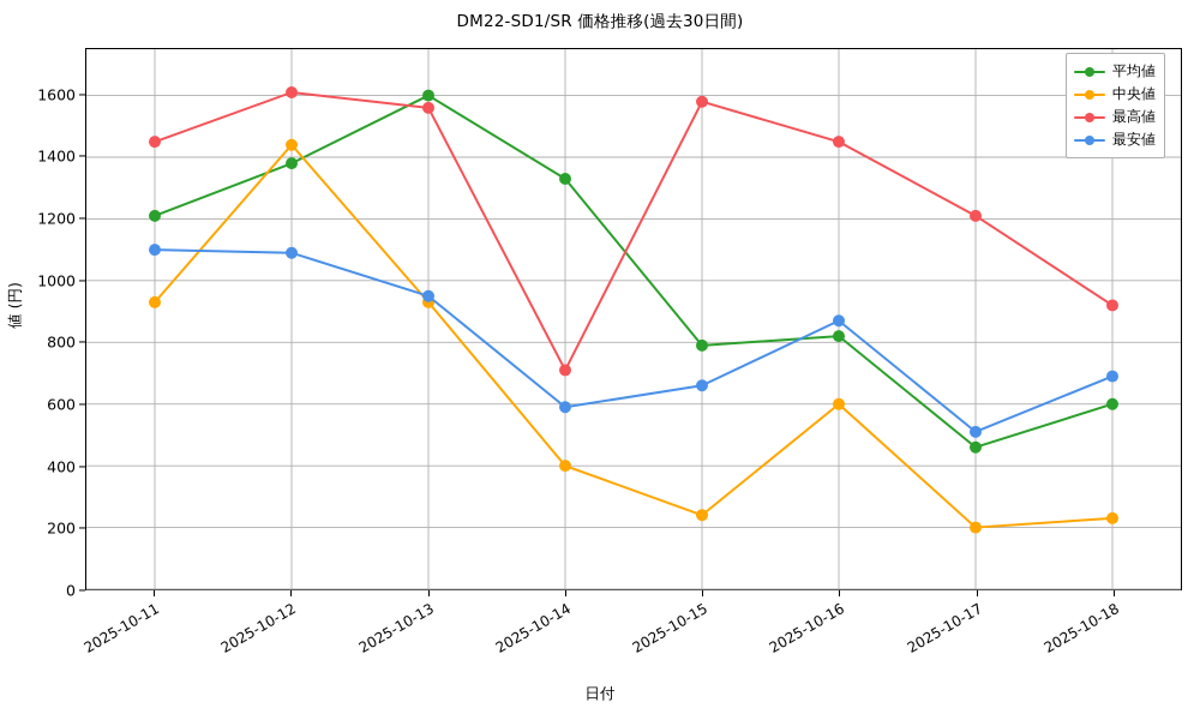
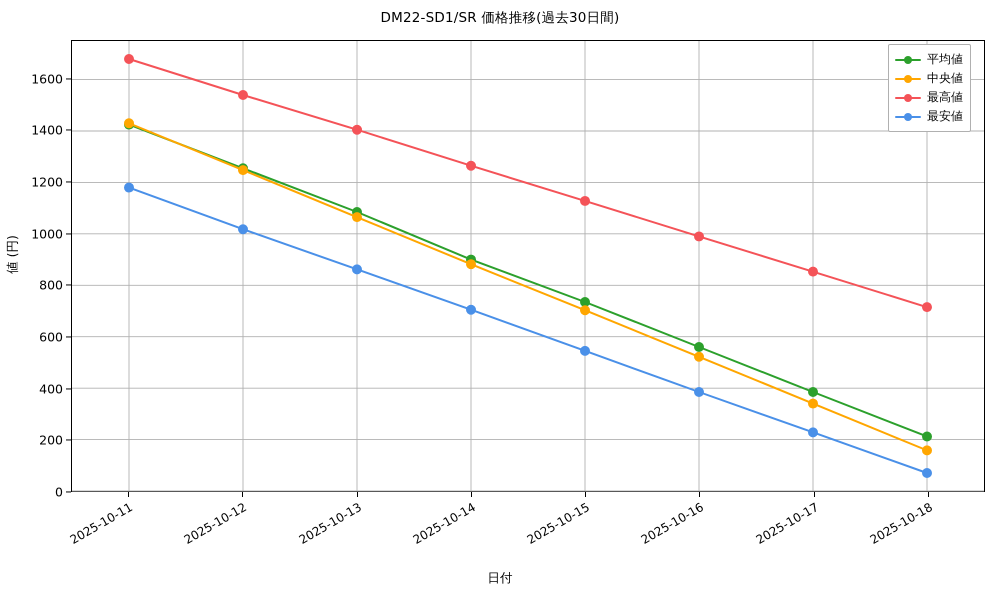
平均値/2025-10-11: 1210 -> 1420
中央値/2025-10-11: 930 -> 1430
最高値/2025-10-11: 1450 -> 1680
最安値/2025-10-11: 1100 -> 1180
平均値/2025-10-12: 1380 -> 1260
中央値/2025-10-12: 1440 -> 1250
最高値/2025-10-12: 1610 -> 1540
最安値/2025-10-12: 1090 -> 1020
平均値/2025-10-13: 1600 -> 1080
中央値/2025-10-13: 930 -> 1060
最高値/2025-10-13: 1560 -> 1400
最安値/2025-10-13: 950 -> 860
平均値/2025-10-14: 1330 -> 900
中央値/2025-10-14: 400 -> 880
最高値/2025-10-14: 710 -> 1260
最安値/2025-10-14: 590 -> 700
平均値/2025-10-15: 790 -> 740
中央値/2025-10-15: 240 -> 700
最高値/2025-10-15: 1580 -> 1130
最安値/2025-10-15: 660 -> 540
平均値/2025-10-16: 820 -> 560
中央値/2025-10-16: 600 -> 520
最高値/2025-10-16: 1450 -> 990
最安値/2025-10-16: 870 -> 380
平均値/2025-10-17: 460 -> 380
中央値/2025-10-17: 200 -> 340
最高値/2025-10-17: 1210 -> 850
最安値/2025-10-17: 510 -> 230
平均値/2025-10-18: 600 -> 210
中央値/2025-10-18: 230 -> 160
最高値/2025-10-18: 920 -> 720
最安値/2025-10-18: 690 -> 70
